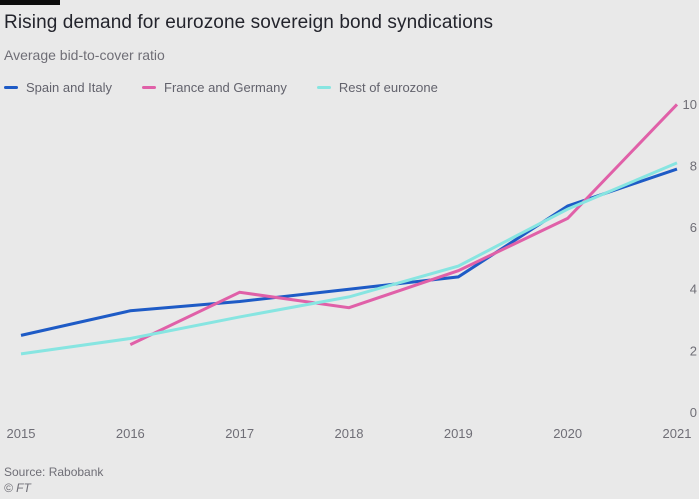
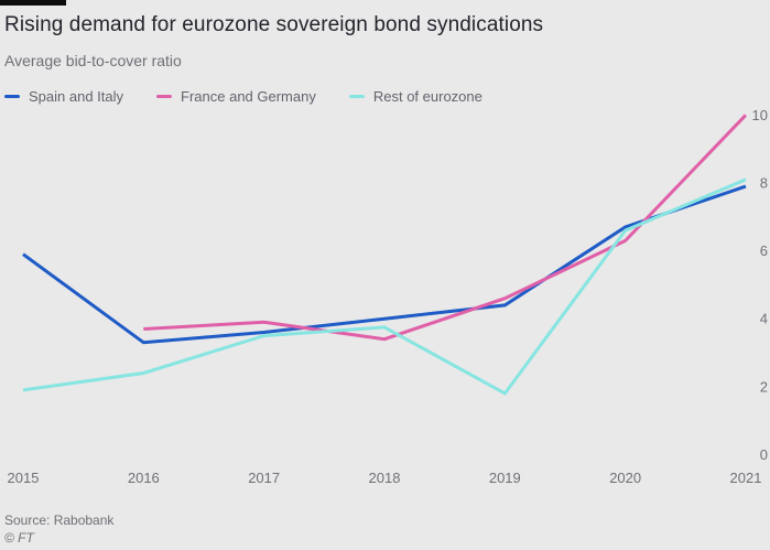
Spain and Italy/2015: 2.5 -> 5.9
France and Germany/2016: 2.2 -> 3.7
Rest of eurozone/2017: 3.1 -> 3.5
Rest of eurozone/2019: 4.8 -> 1.8
